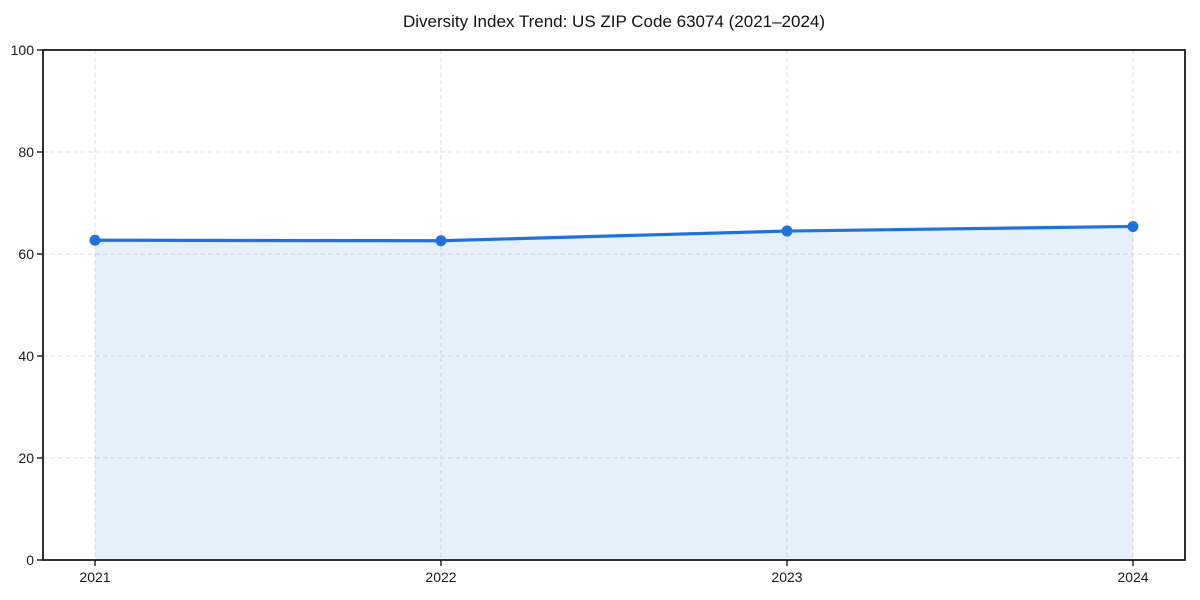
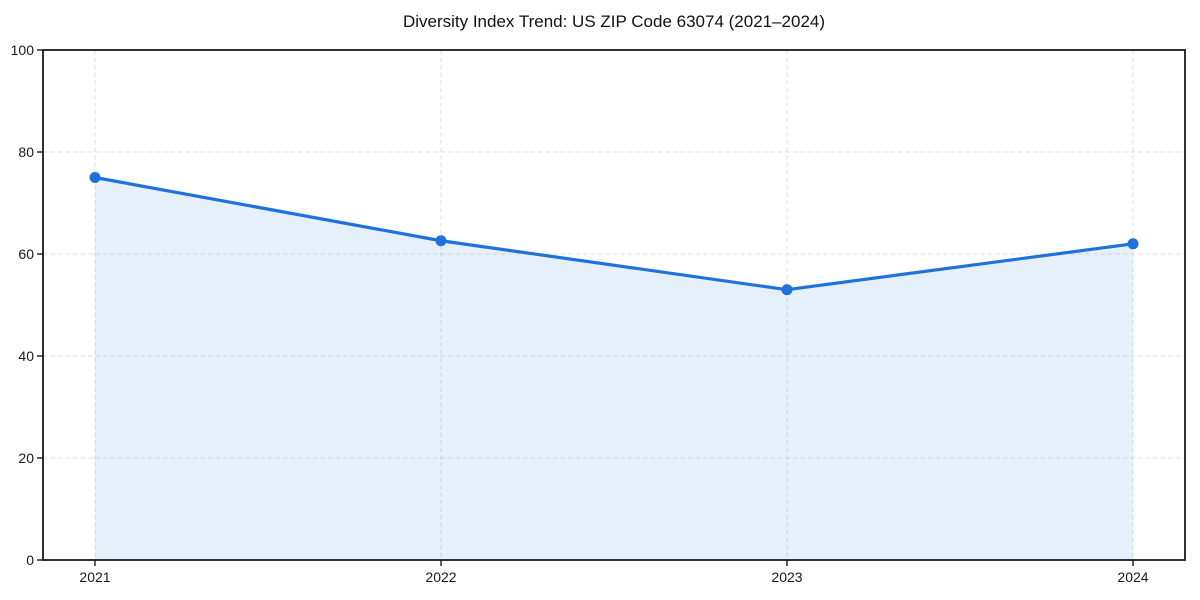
2021: 63 -> 75
2023: 64 -> 53
2024: 65 -> 62
